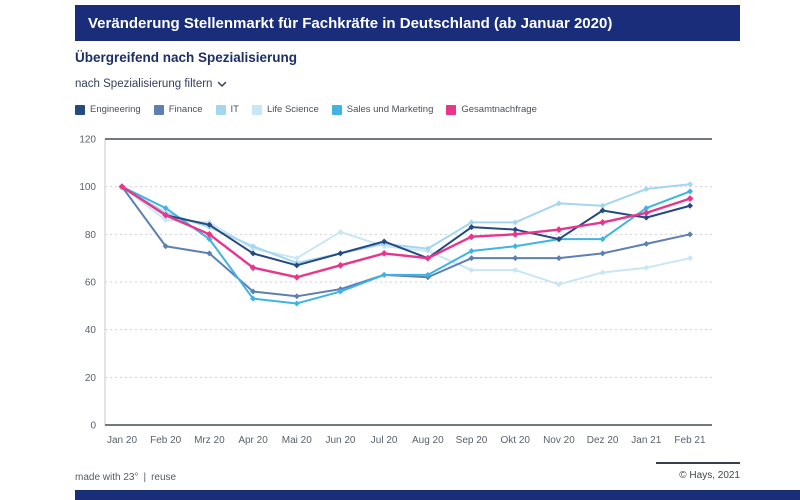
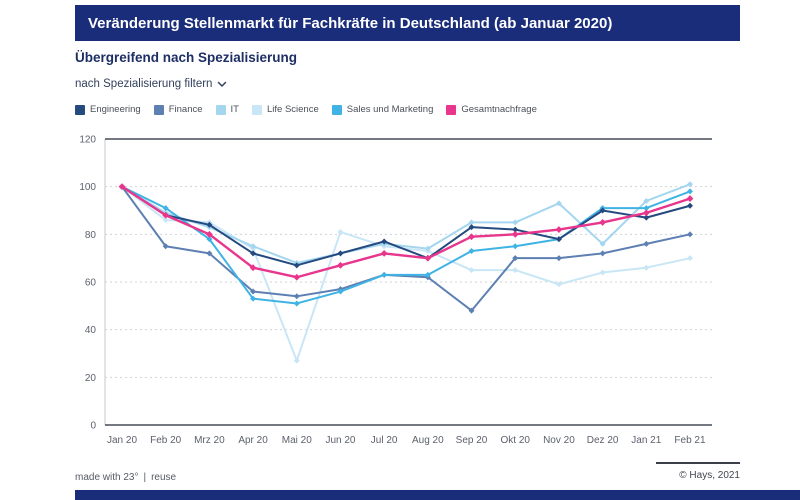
Life Science/Mai 20: 70 -> 27
Finance/Sep 20: 70 -> 48
IT/Dez 20: 92 -> 76
Sales und Marketing/Dez 20: 78 -> 91
IT/Jan 21: 99 -> 94
